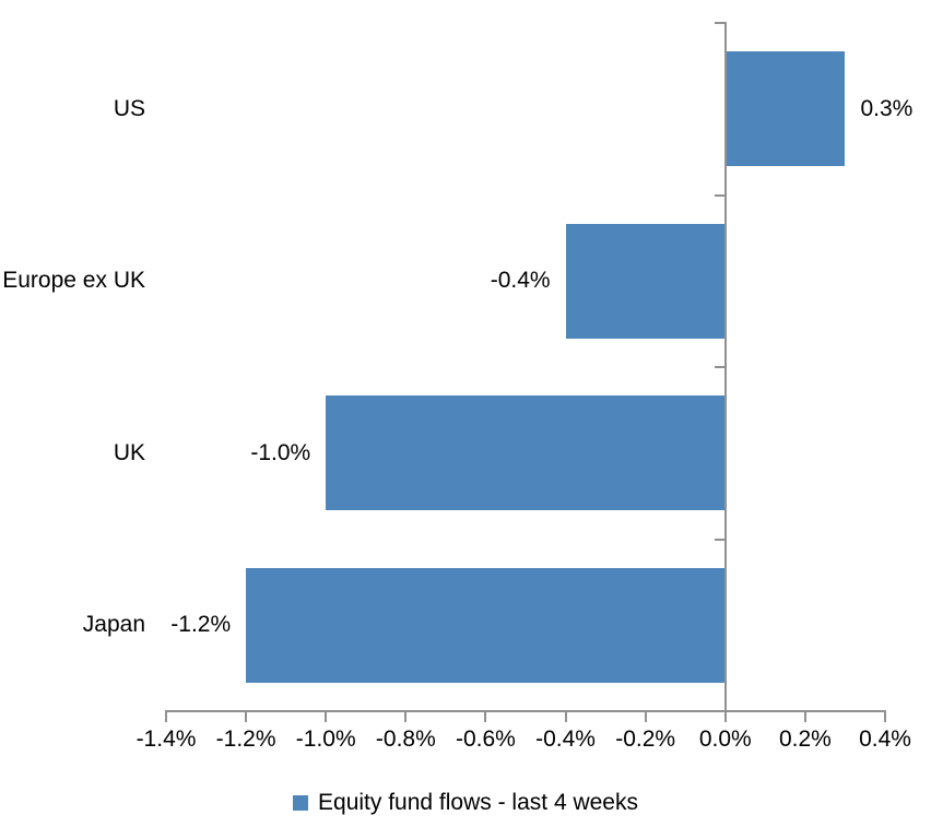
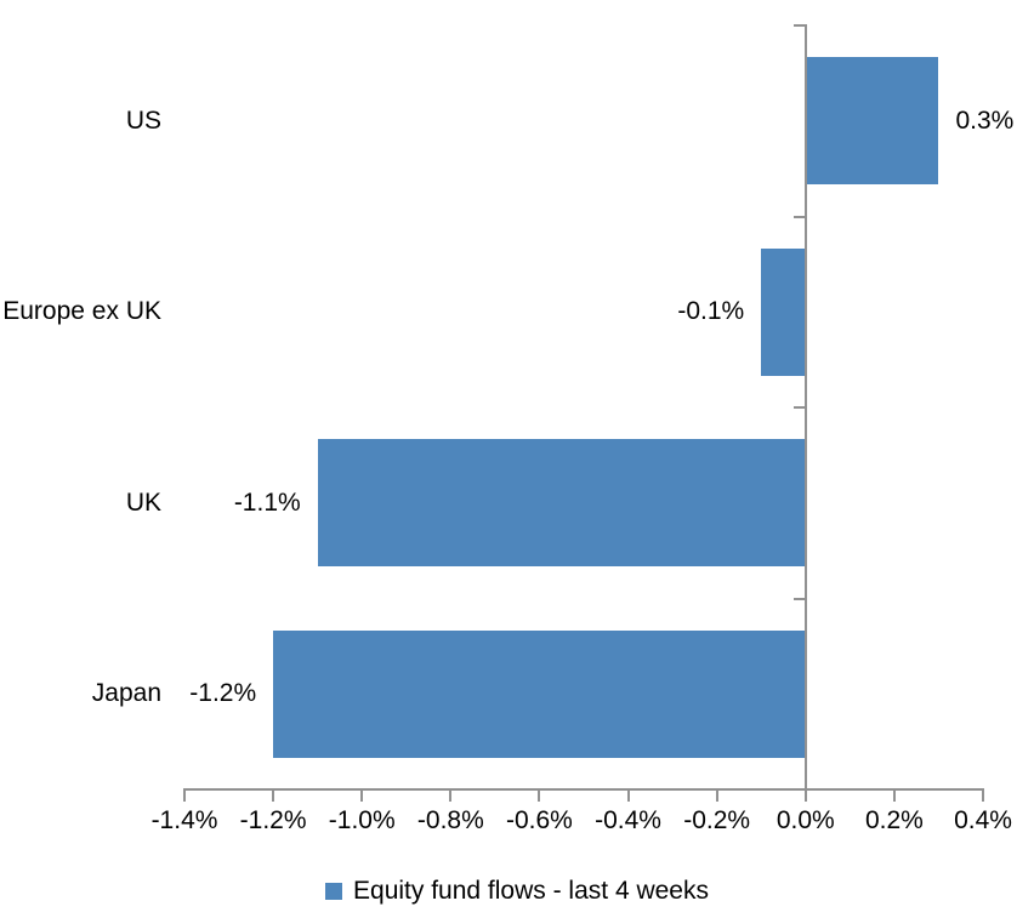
Europe ex UK: -0.4% -> -0.1%
UK: -1.0% -> -1.1%
